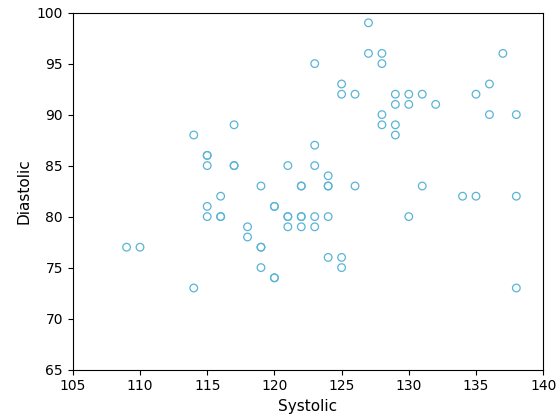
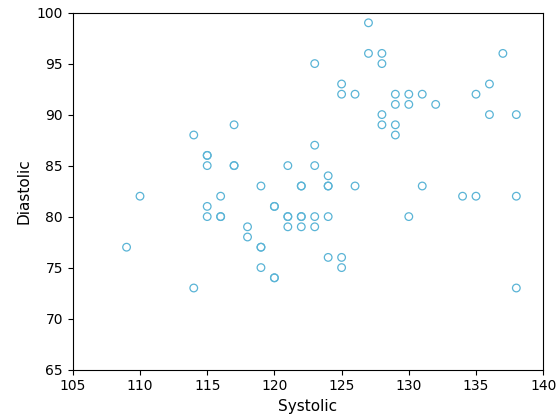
110: 77 -> 82
